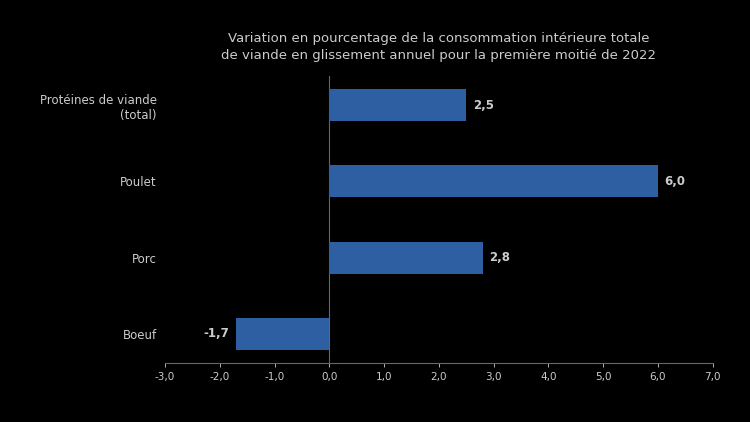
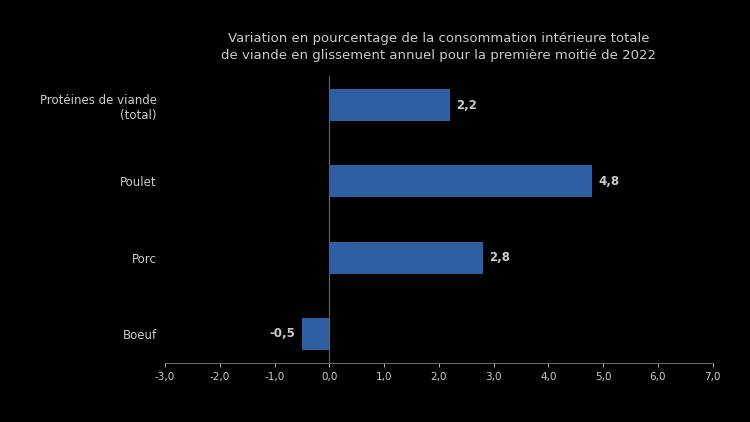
Protéines de viande (total): 2,5 -> 2,2
Poulet: 6,0 -> 4,8
Boeuf: -1,7 -> -0,5
